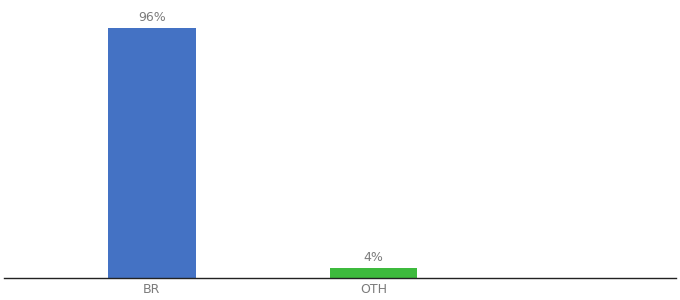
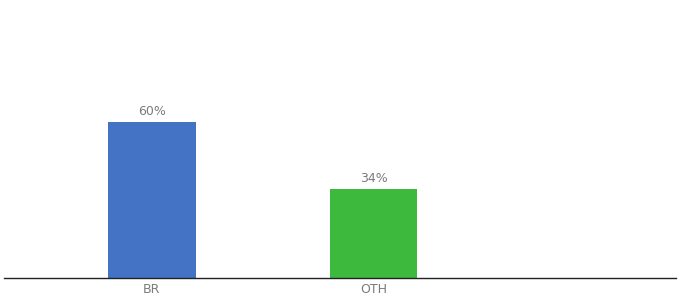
BR: 96% -> 60%
OTH: 4% -> 34%
